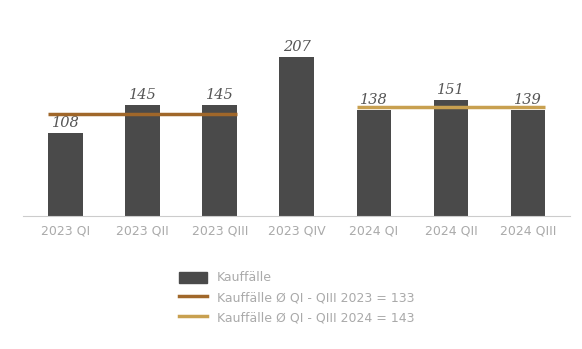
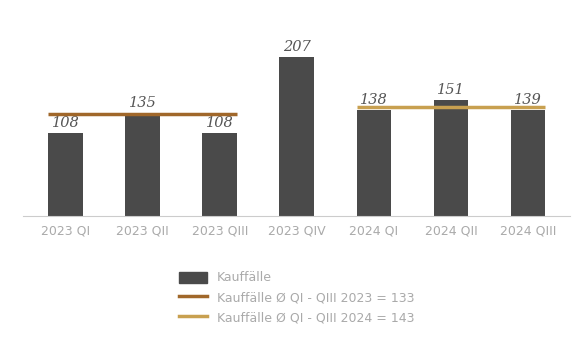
2023 QII: 145 -> 135
2023 QIII: 145 -> 108
